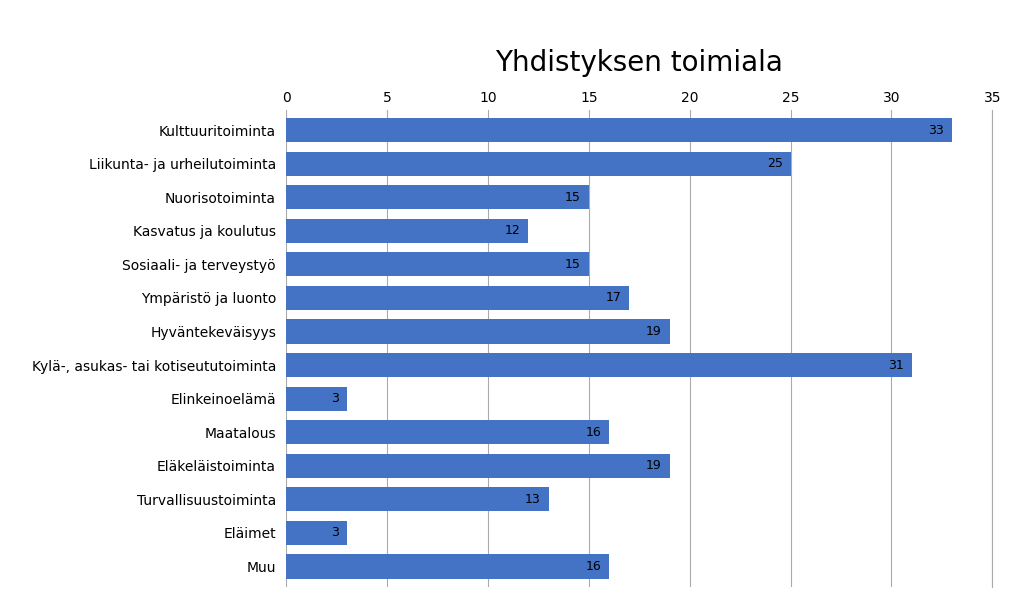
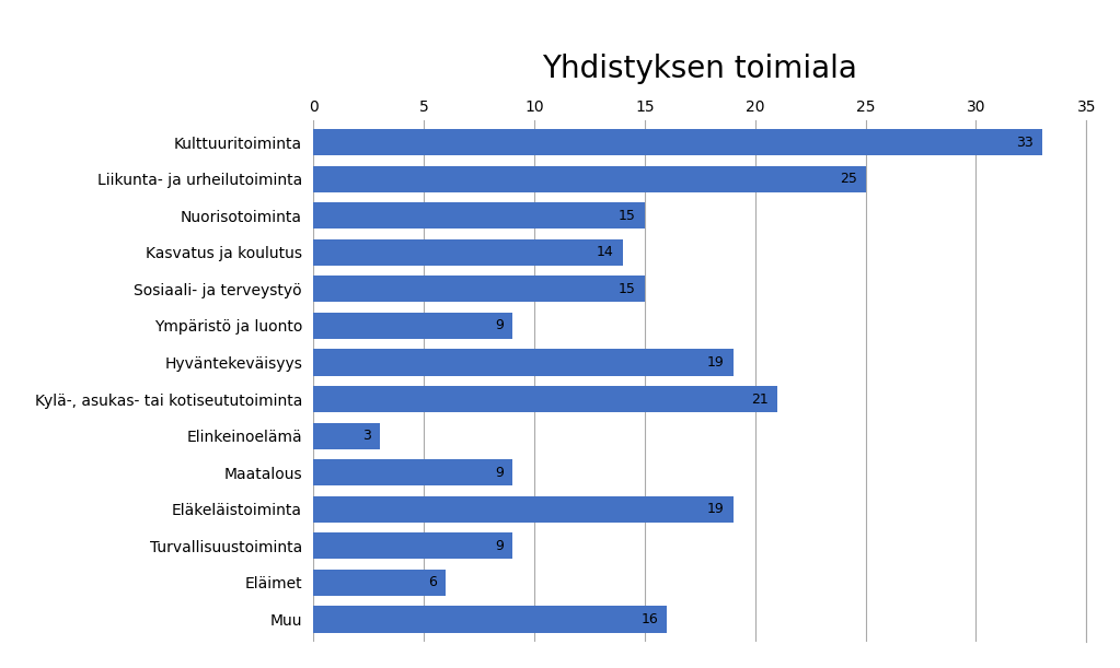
Kasvatus ja koulutus: 12 -> 14
Ympäristö ja luonto: 17 -> 9
Kylä-, asukas- tai kotiseututoiminta: 31 -> 21
Maatalous: 16 -> 9
Turvallisuustoiminta: 13 -> 9
Eläimet: 3 -> 6
